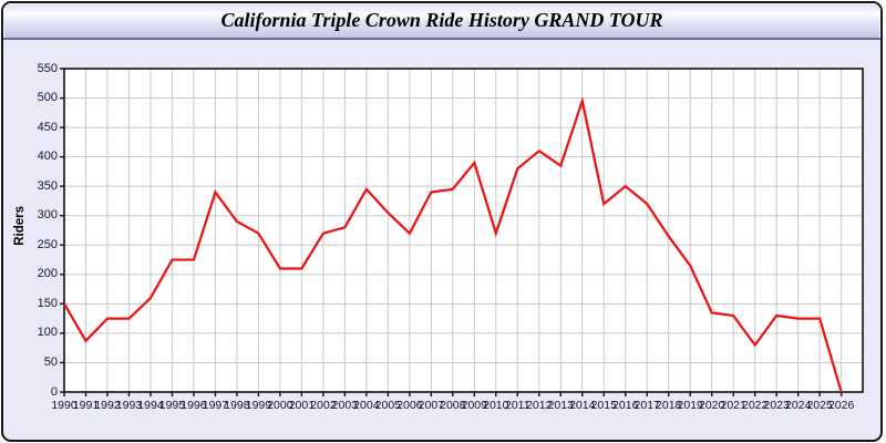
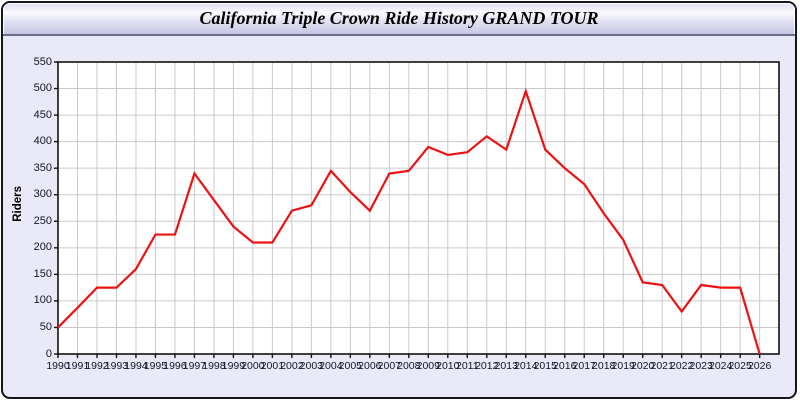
1990: 150 -> 50
1999: 270 -> 240
2010: 270 -> 380
2015: 320 -> 380
